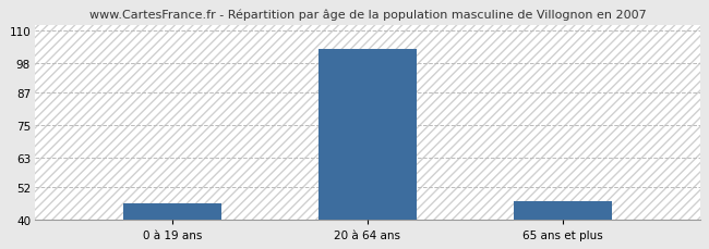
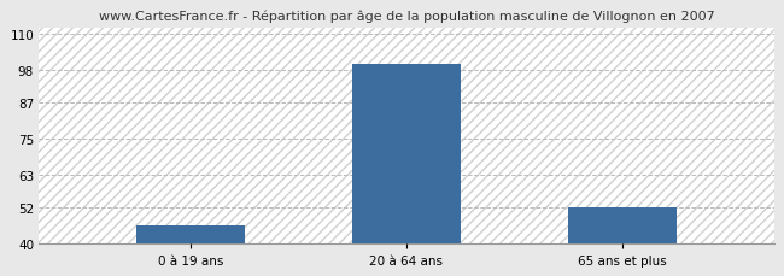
20 à 64 ans: 103 -> 100
65 ans et plus: 47 -> 52
